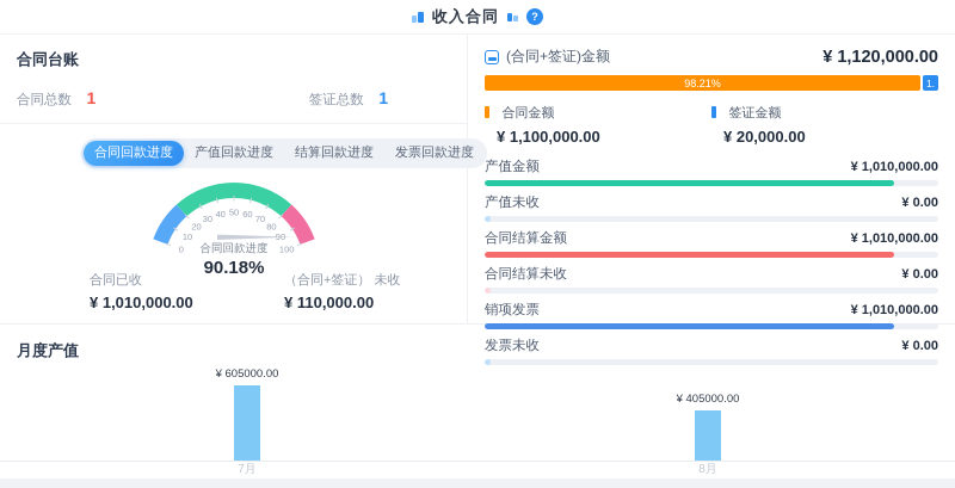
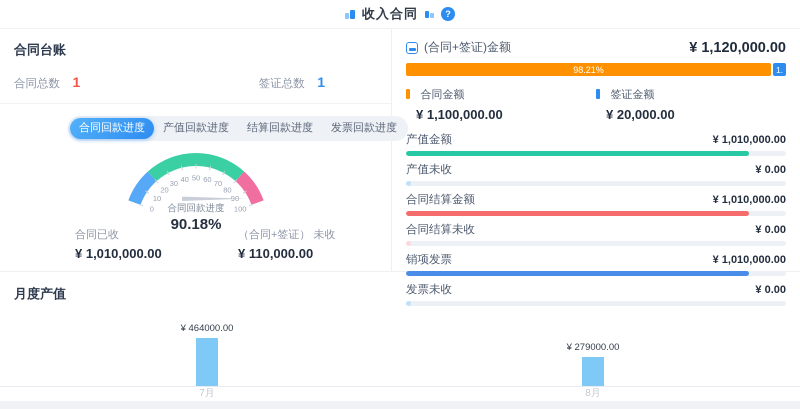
月度产值/7月: 605000.00 -> 464000.00
月度产值/8月: 405000.00 -> 279000.00
